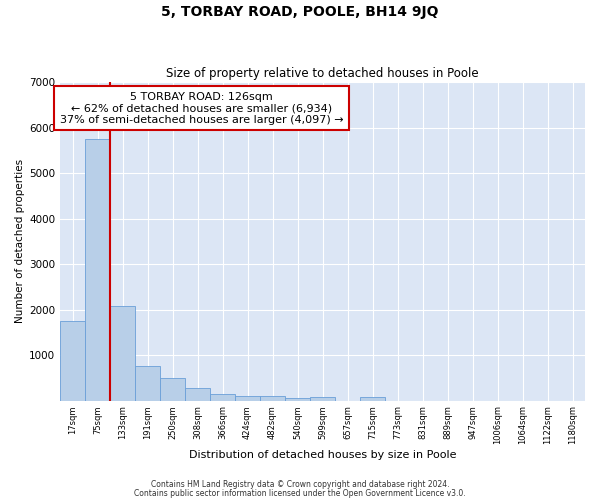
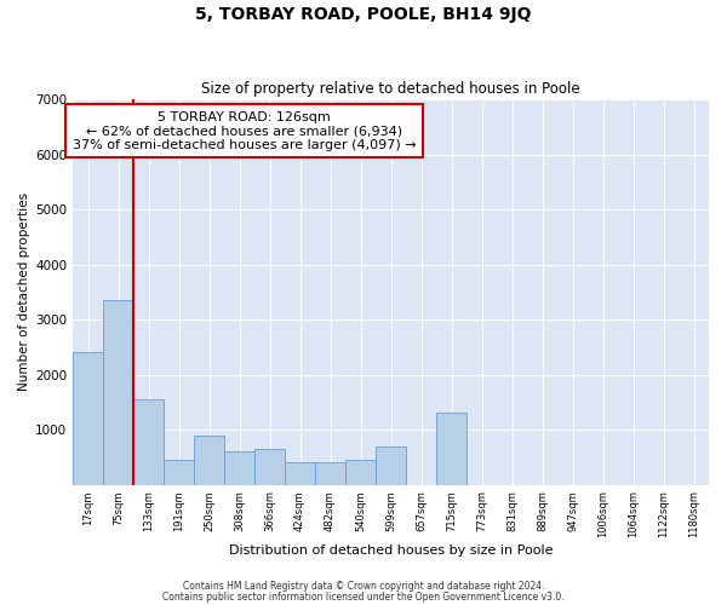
17sqm: 1750 -> 2400
75sqm: 5750 -> 3350
133sqm: 2080 -> 1550
191sqm: 760 -> 450
250sqm: 490 -> 900
308sqm: 270 -> 600
366sqm: 150 -> 650
424sqm: 110 -> 400
482sqm: 90 -> 400
540sqm: 60 -> 450
599sqm: 80 -> 700
715sqm: 80 -> 1300
